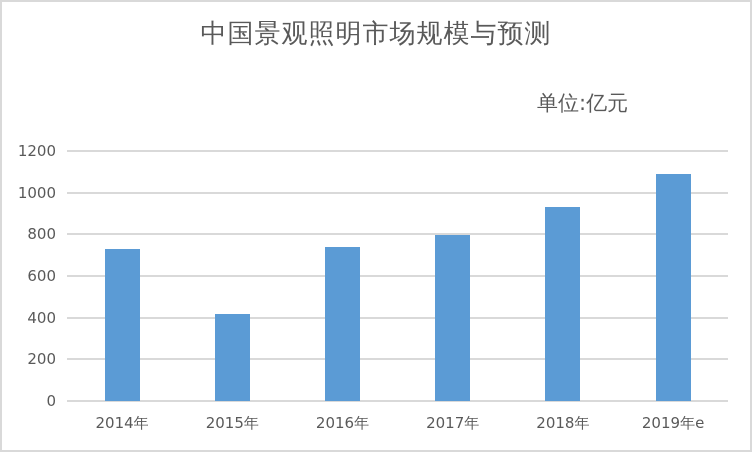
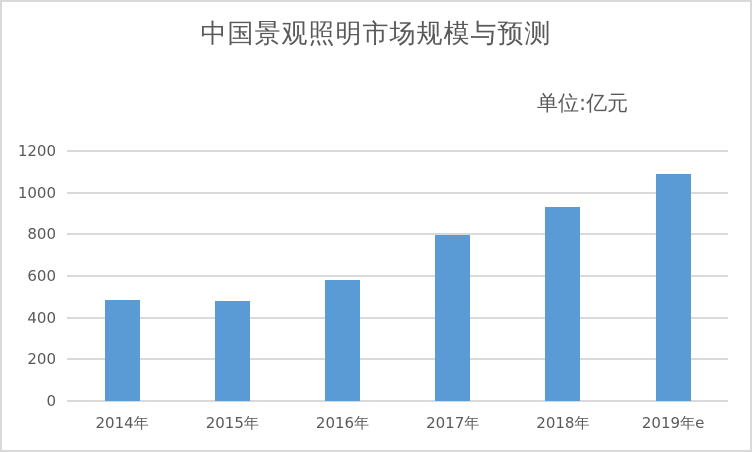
2014年: 730 -> 480
2015年: 420 -> 480
2016年: 740 -> 580
